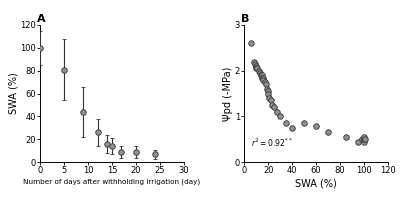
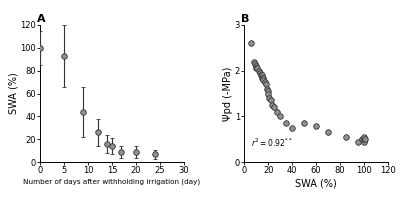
5: 81 -> 93
